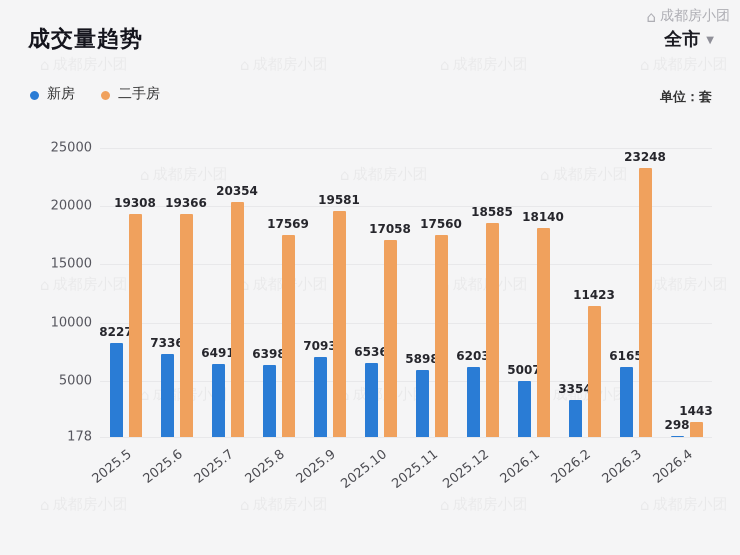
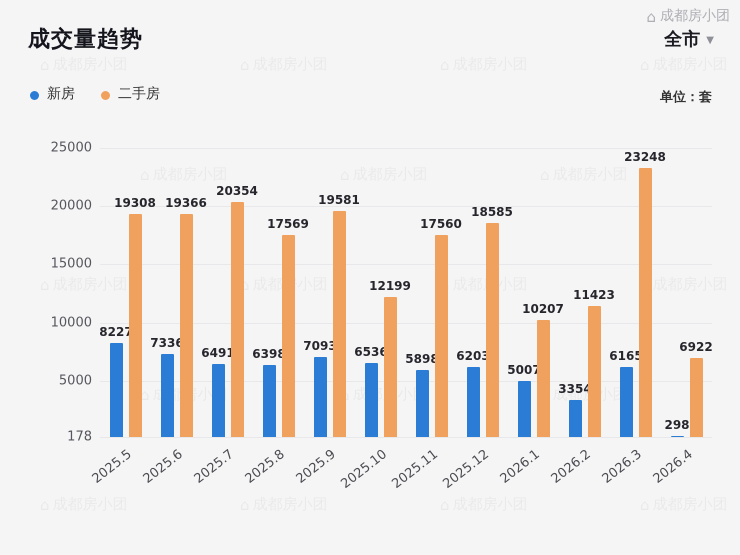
二手房/2025.10: 17058 -> 12199
二手房/2026.1: 18140 -> 10207
二手房/2026.4: 1443 -> 6922
